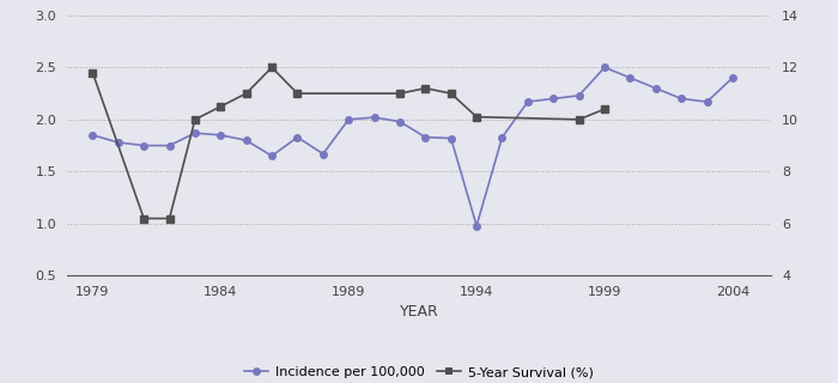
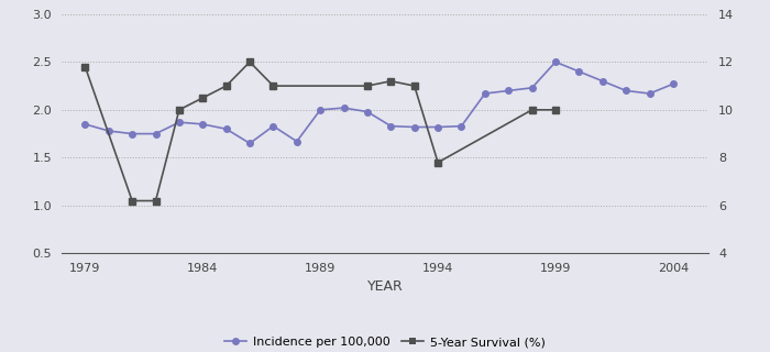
Incidence per 100,000/1994: 0.98 -> 1.82
5-Year Survival (%)/1994: 10.1 -> 7.8
5-Year Survival (%)/1999: 10.4 -> 10.0
Incidence per 100,000/2004: 2.40 -> 2.27
